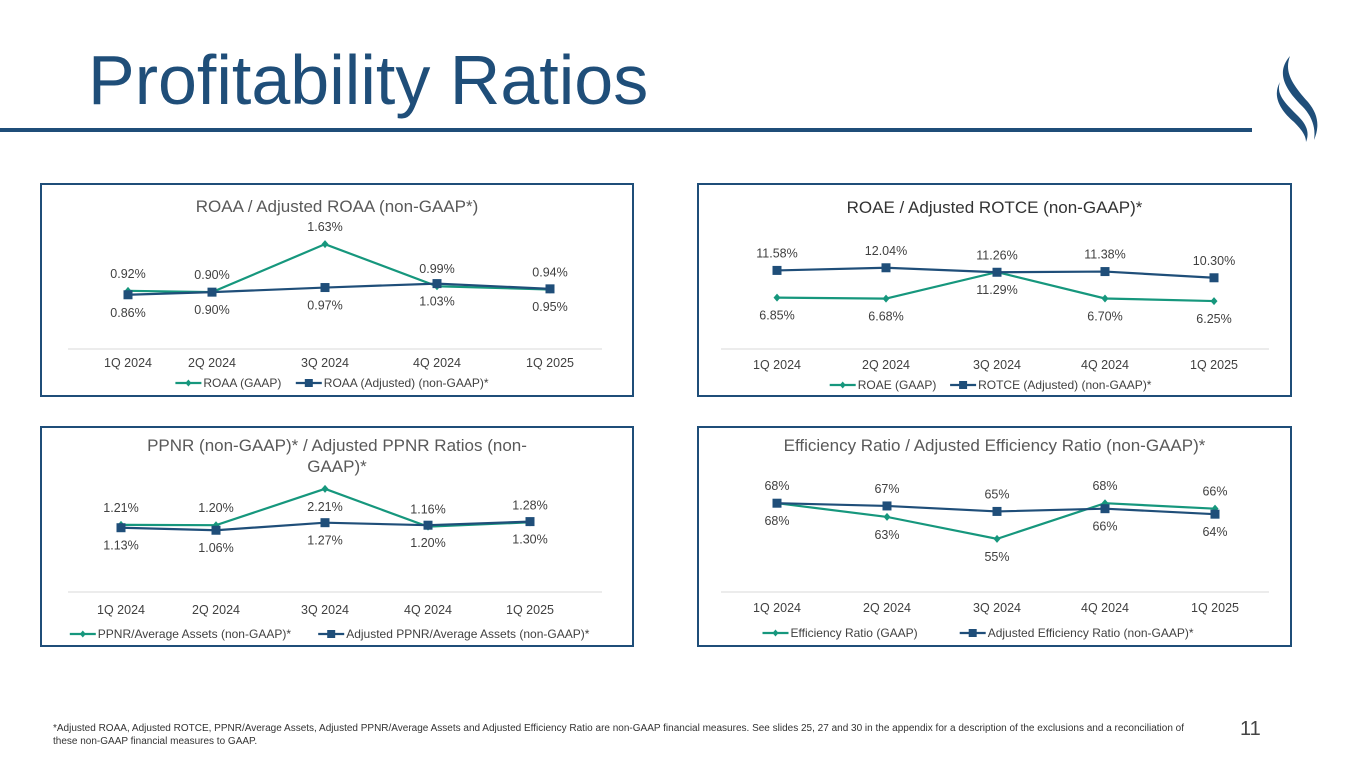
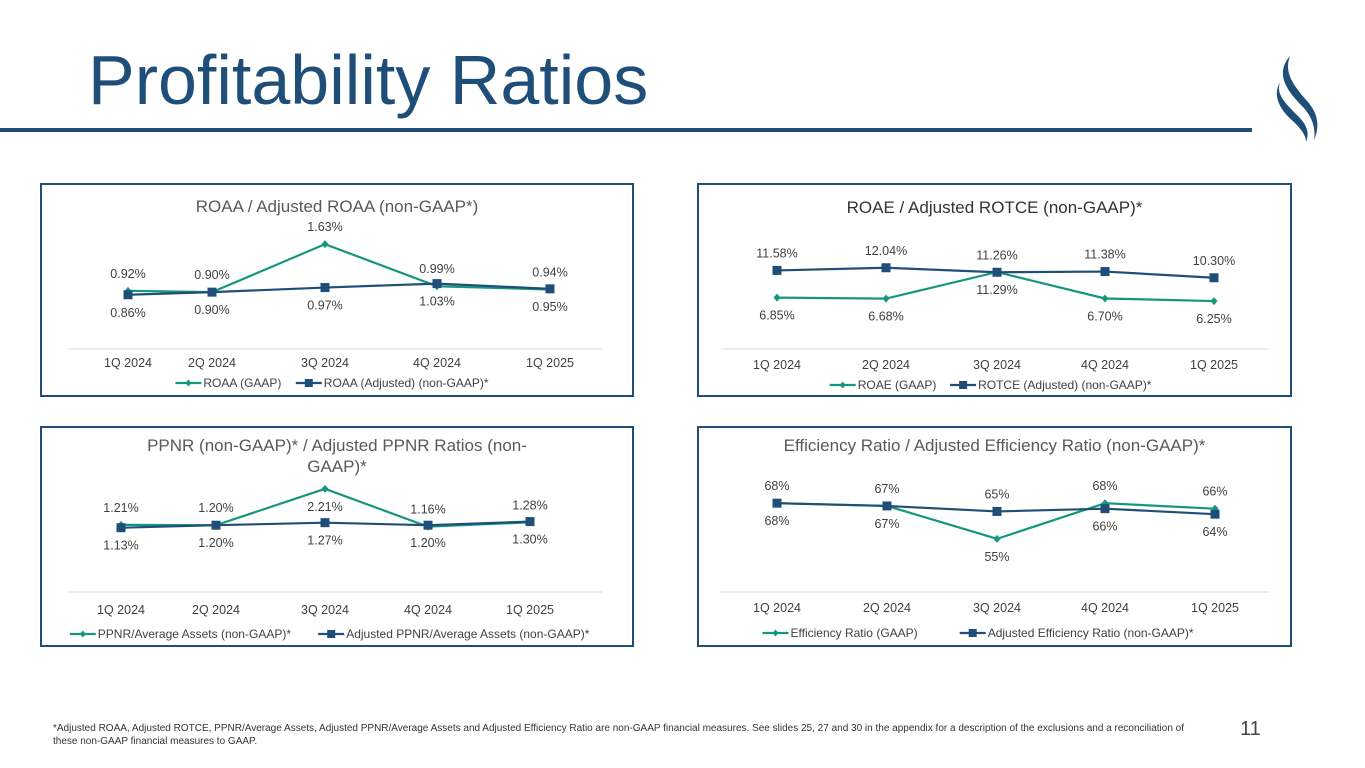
PPNR (non-GAAP)* / Adjusted PPNR Ratios (non-GAAP)*/Adjusted PPNR/Average Assets (non-GAAP)*/2Q 2024: 1.06% -> 1.20%
Efficiency Ratio / Adjusted Efficiency Ratio (non-GAAP)*/Efficiency Ratio (GAAP)/2Q 2024: 63% -> 67%
